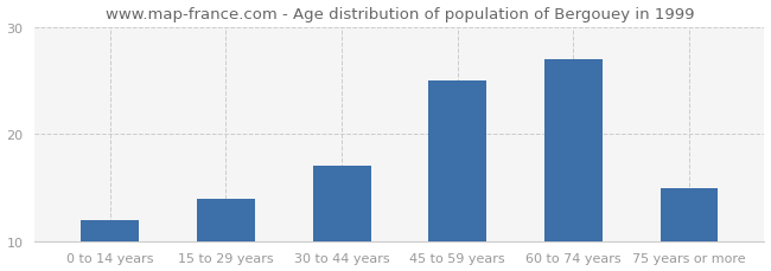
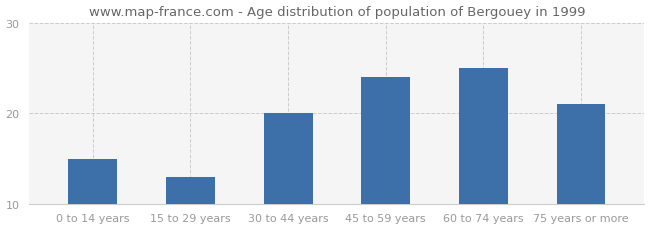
0 to 14 years: 12 -> 15
15 to 29 years: 14 -> 13
30 to 44 years: 17 -> 20
45 to 59 years: 25 -> 24
60 to 74 years: 27 -> 25
75 years or more: 15 -> 21
